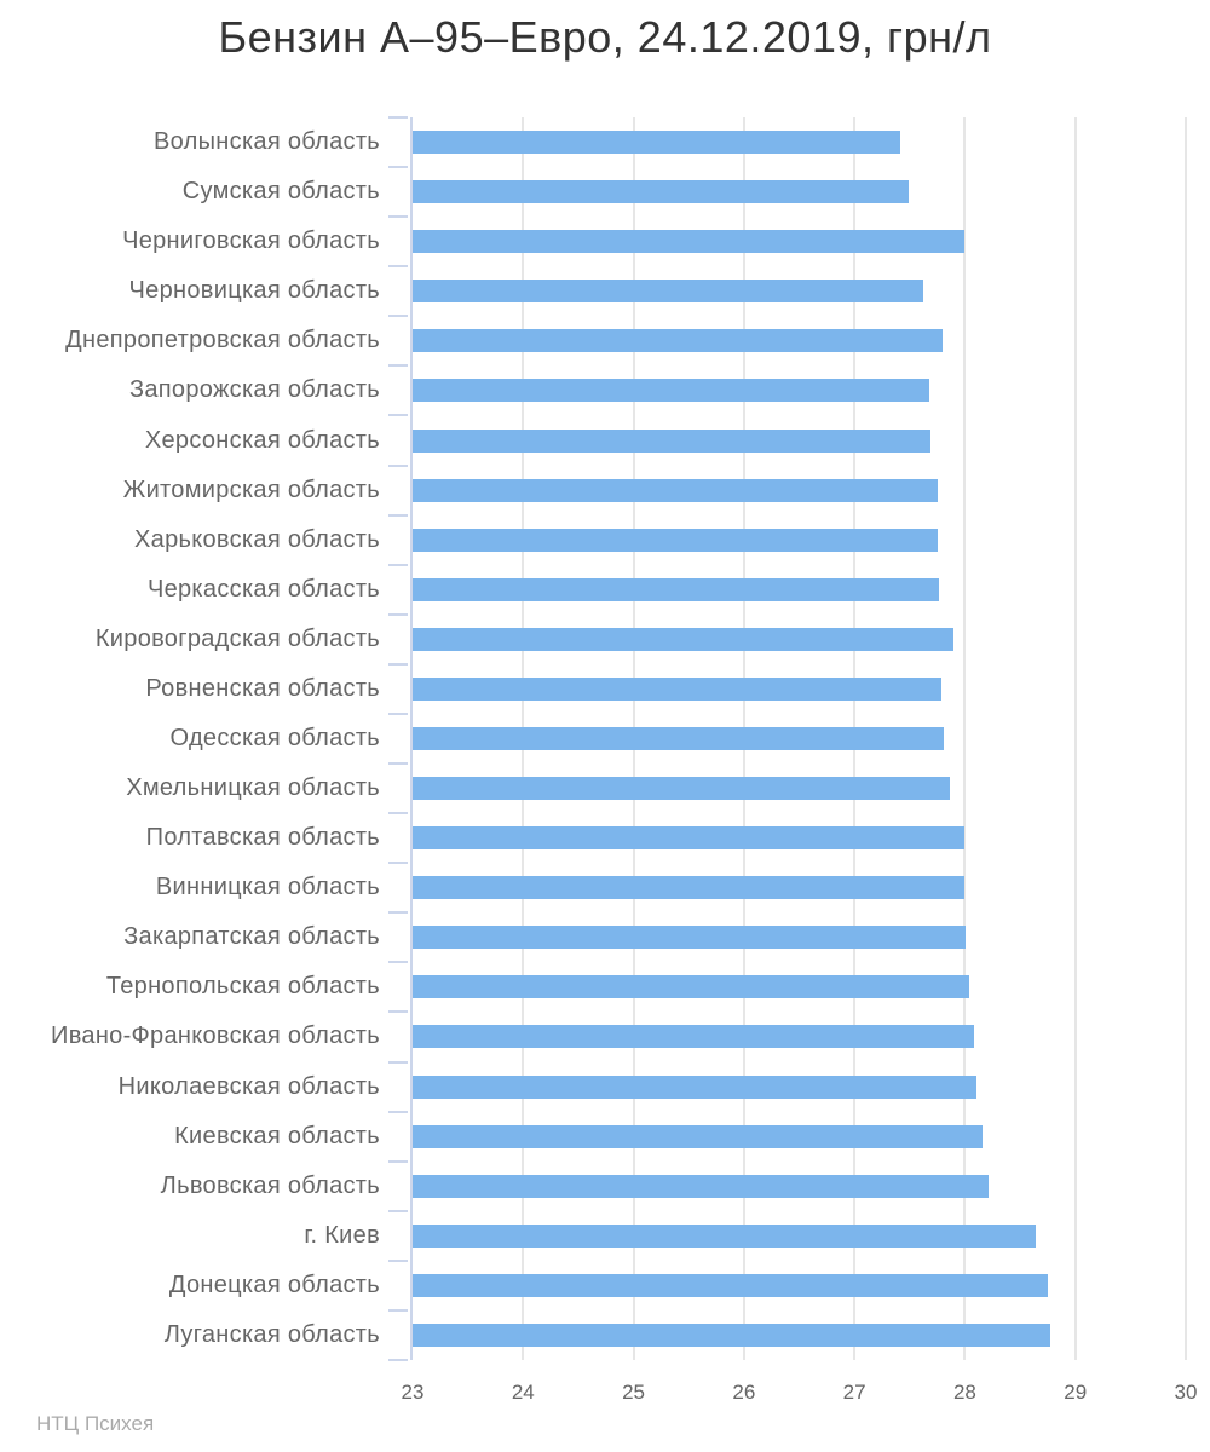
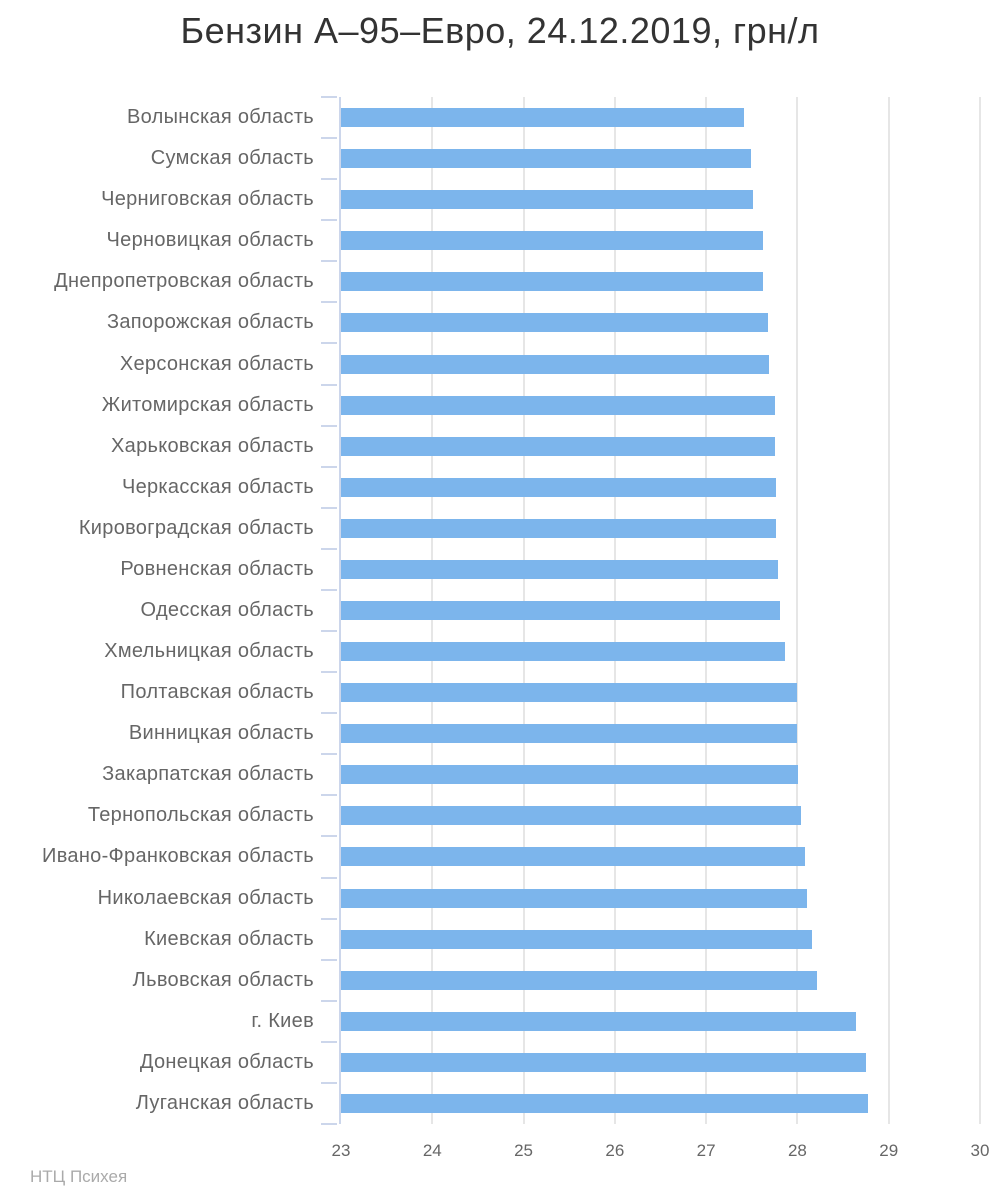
Черниговская область: 28.0 -> 27.5
Днепропетровская область: 27.8 -> 27.6
Кировоградская область: 27.9 -> 27.8
